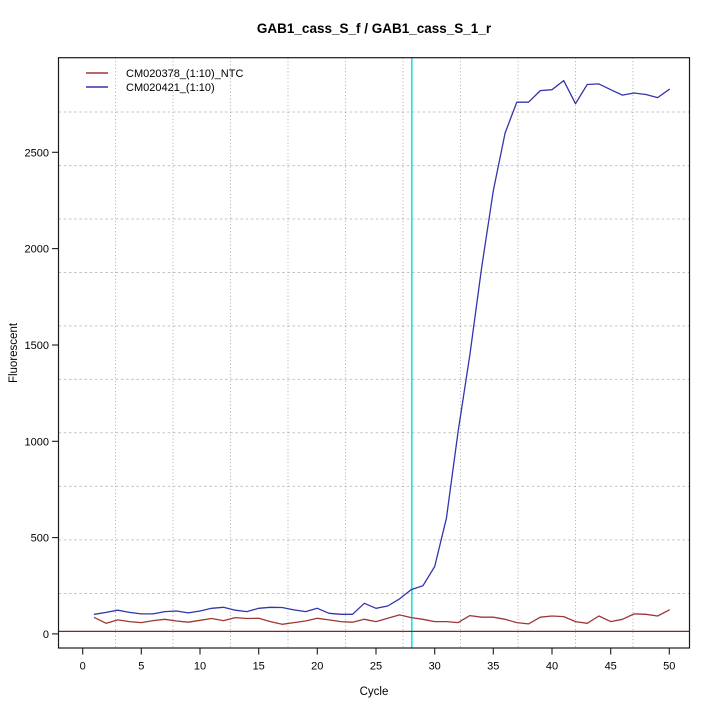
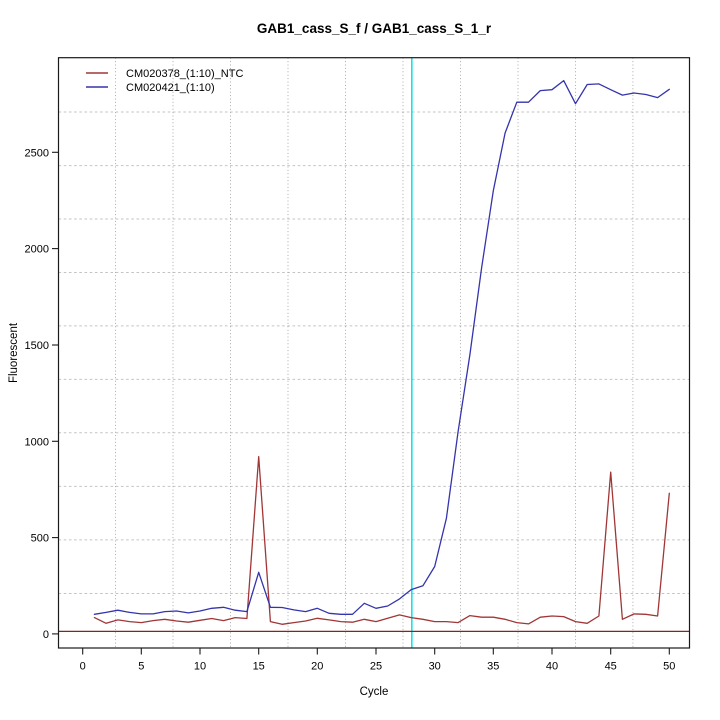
CM020378_(1:10)_NTC/15: 80 -> 920
CM020421_(1:10)/15: 130 -> 320
CM020378_(1:10)_NTC/45: 60 -> 840
CM020378_(1:10)_NTC/50: 120 -> 730
